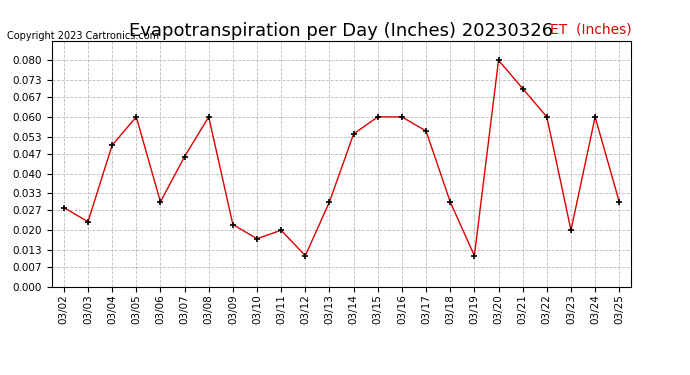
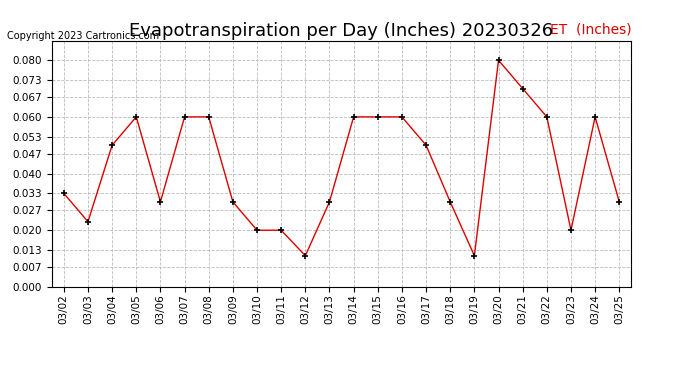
03/02: 0.028 -> 0.033
03/07: 0.046 -> 0.060
03/09: 0.022 -> 0.030
03/10: 0.017 -> 0.020
03/14: 0.054 -> 0.060
03/17: 0.055 -> 0.050
